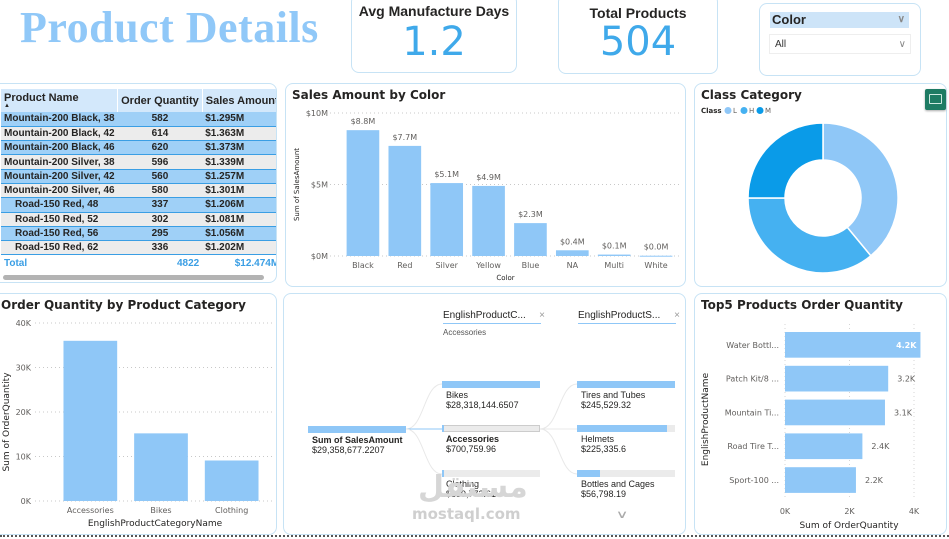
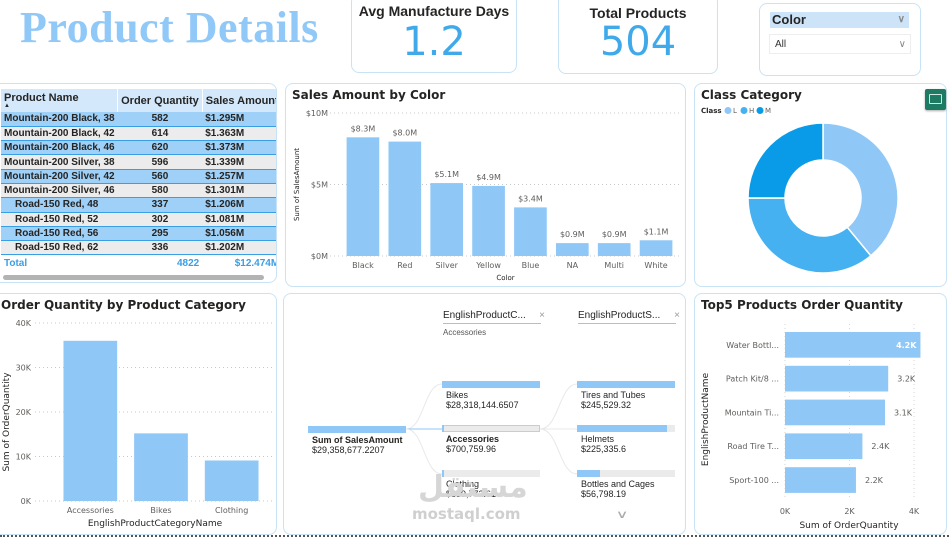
Sales Amount by Color/Black: $8.8M -> $8.3M
Sales Amount by Color/Red: $7.7M -> $8.0M
Sales Amount by Color/Blue: $2.3M -> $3.4M
Sales Amount by Color/NA: $0.4M -> $0.9M
Sales Amount by Color/Multi: $0.1M -> $0.9M
Sales Amount by Color/White: $0.0M -> $1.1M
